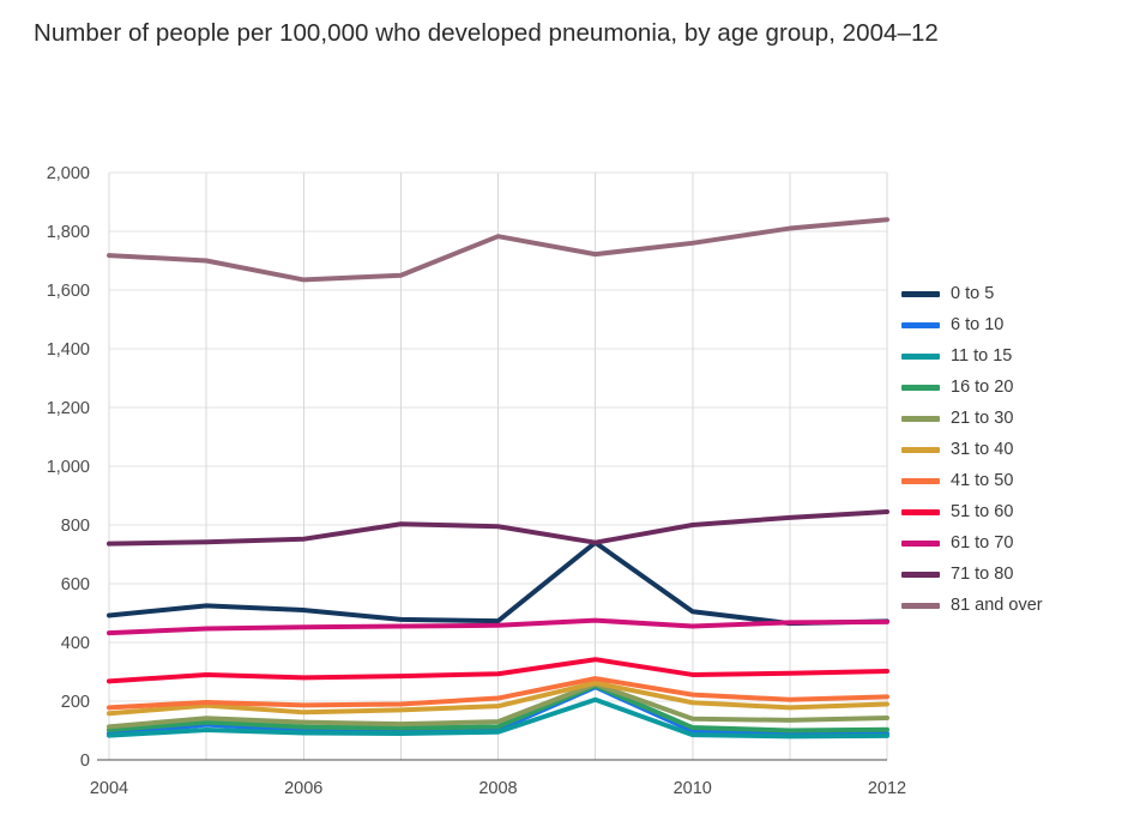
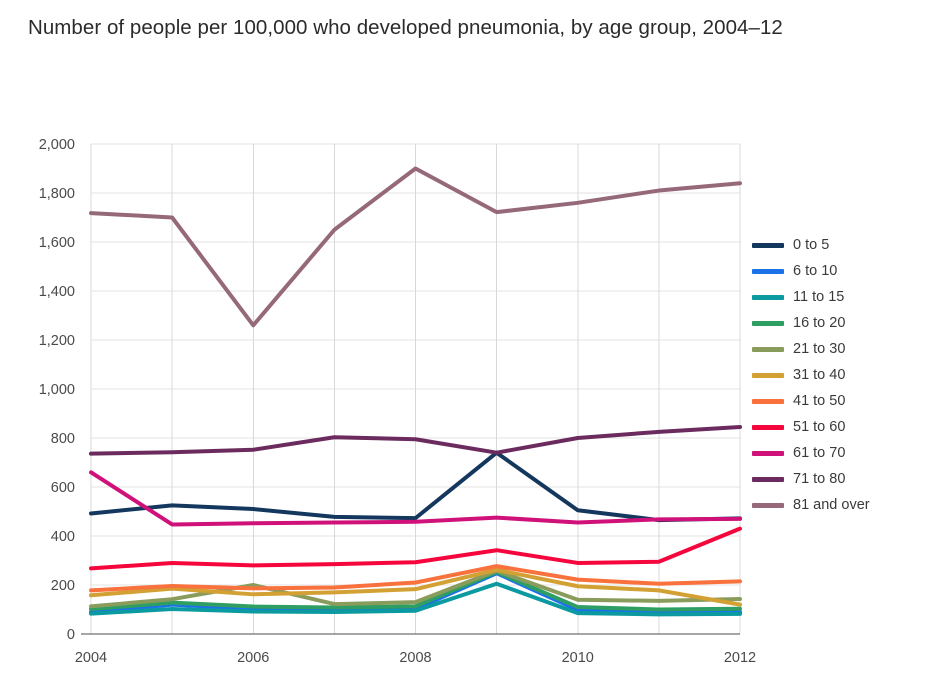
61 to 70/2004: 430 -> 660
21 to 30/2006: 130 -> 200
81 and over/2006: 1640 -> 1260
81 and over/2008: 1780 -> 1900
31 to 40/2012: 190 -> 120
51 to 60/2012: 300 -> 430
